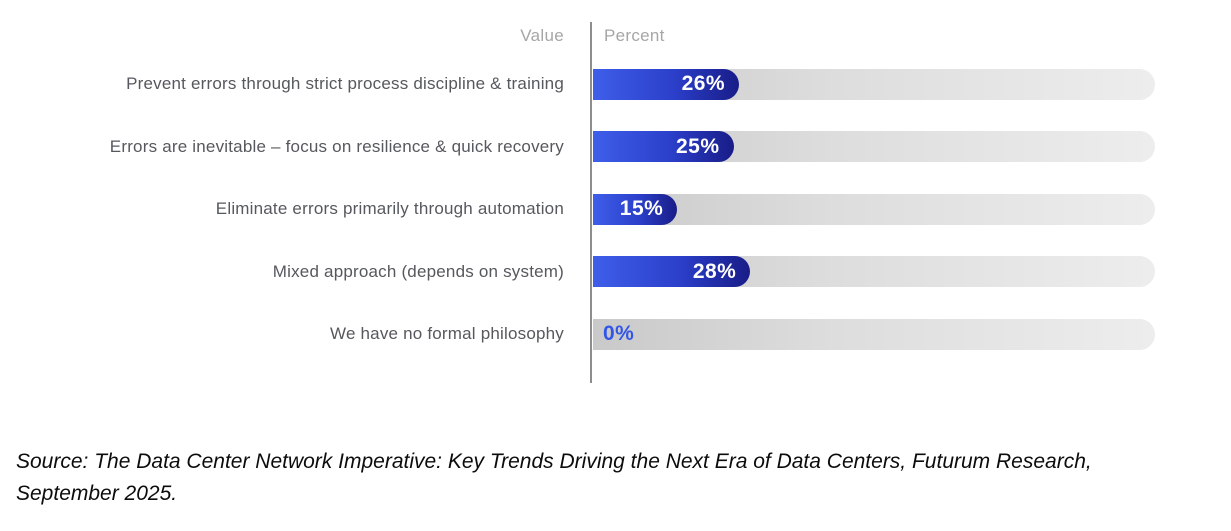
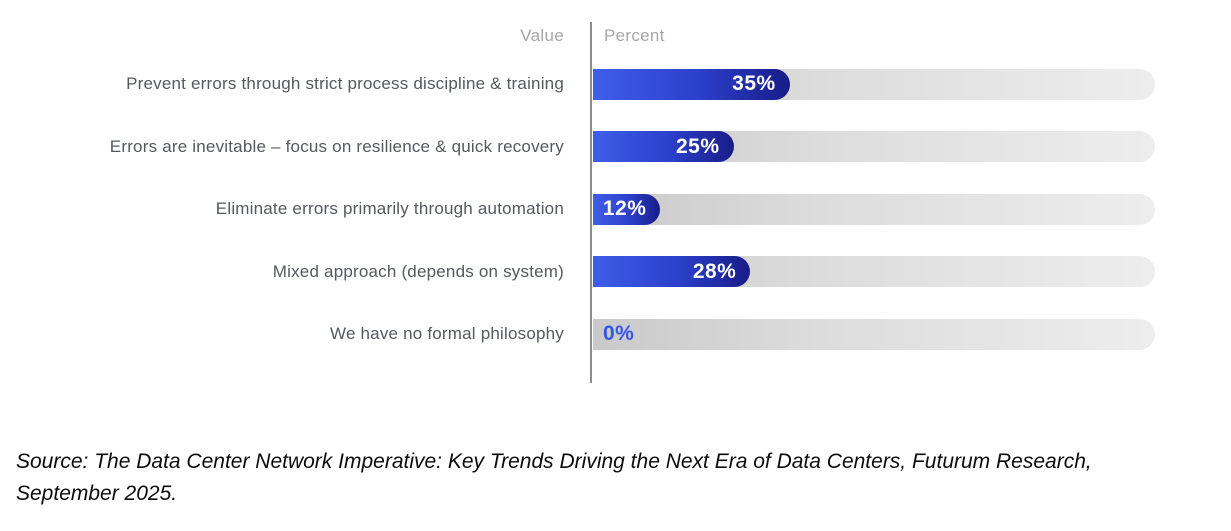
Prevent errors through strict process discipline & training: 26% -> 35%
Eliminate errors primarily through automation: 15% -> 12%
